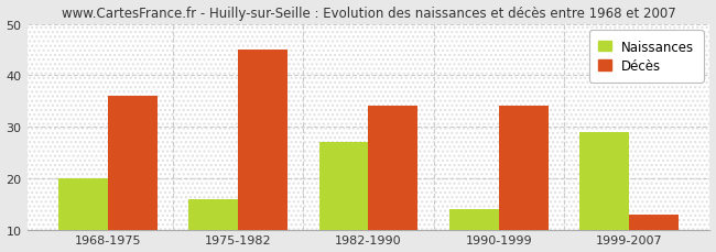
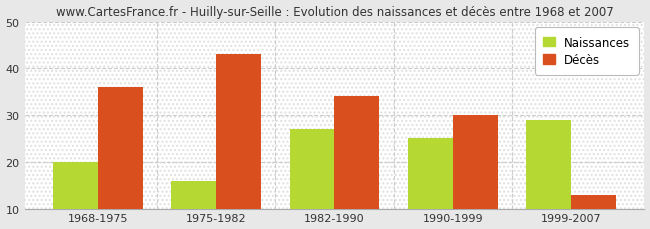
Décès/1975-1982: 45 -> 43
Naissances/1990-1999: 14 -> 25
Décès/1990-1999: 34 -> 30
